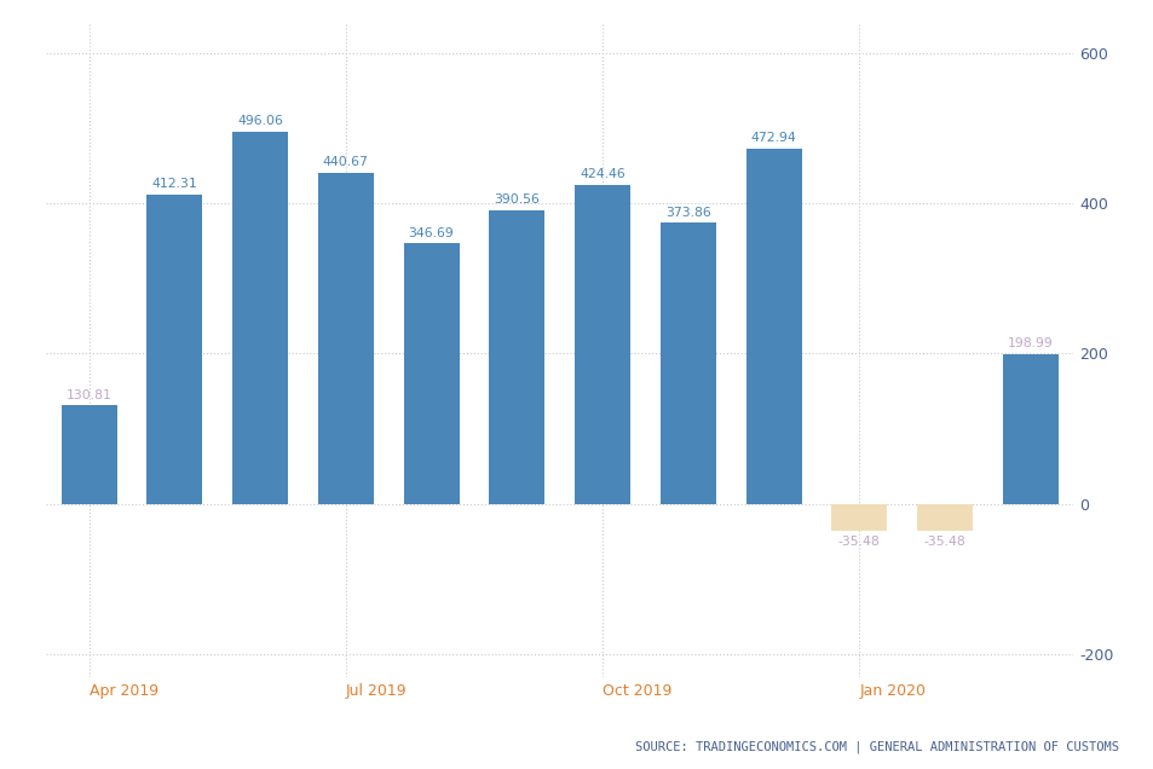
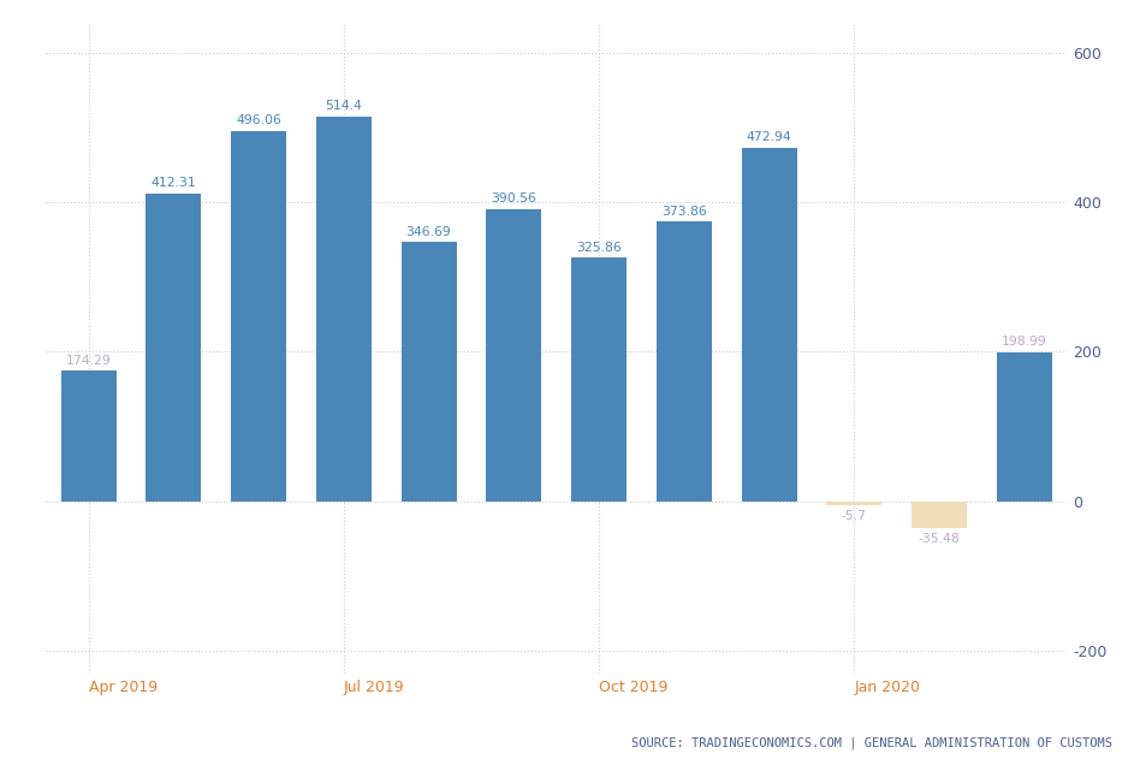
Apr 2019: 130.81 -> 174.29
Jul 2019: 440.67 -> 514.4
Oct 2019: 424.46 -> 325.86
Jan 2020: -35.48 -> -5.7
